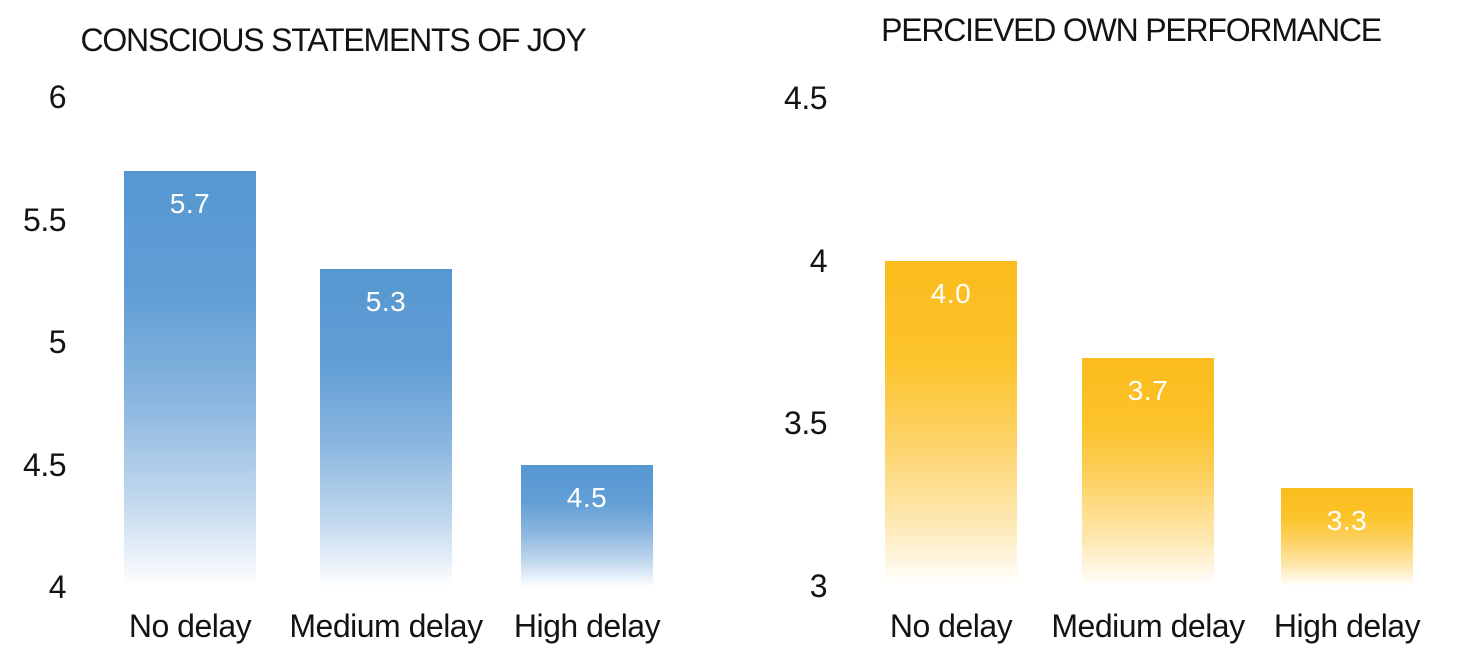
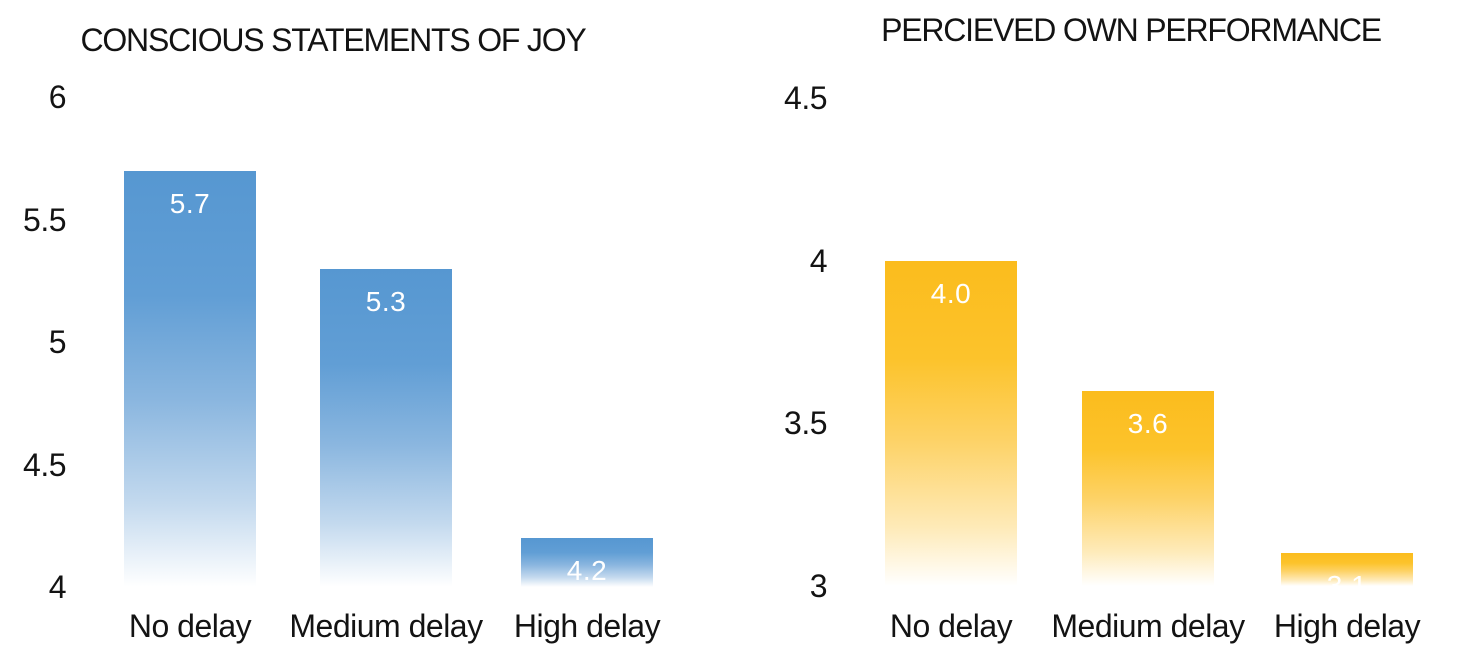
CONSCIOUS STATEMENTS OF JOY/High delay: 4.5 -> 4.2
PERCIEVED OWN PERFORMANCE/Medium delay: 3.7 -> 3.6
PERCIEVED OWN PERFORMANCE/High delay: 3.3 -> 3.1
